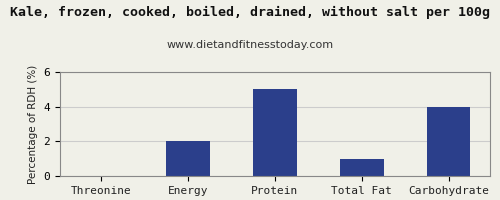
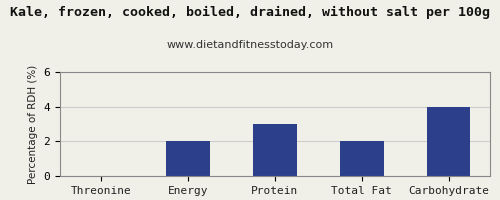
Protein: 5 -> 3
Total Fat: 1 -> 2
